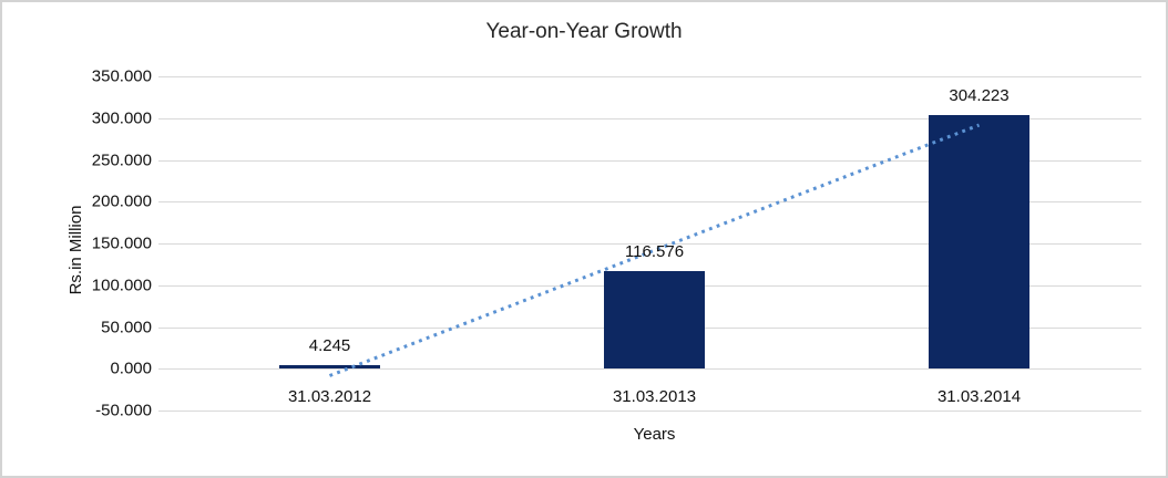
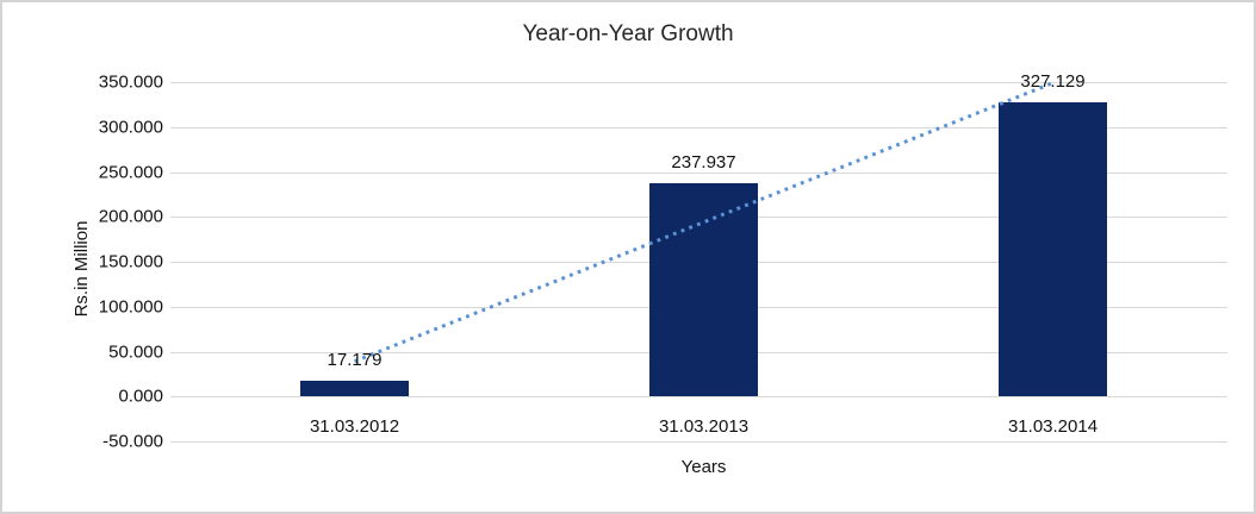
31.03.2012: 4.245 -> 17.179
31.03.2013: 116.576 -> 237.937
31.03.2014: 304.223 -> 327.129
